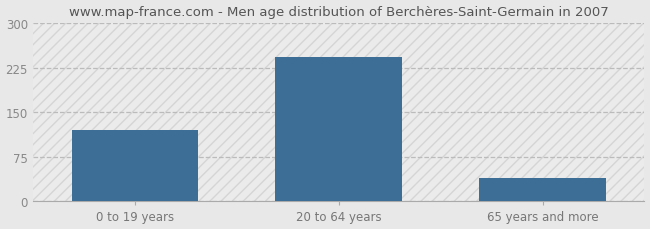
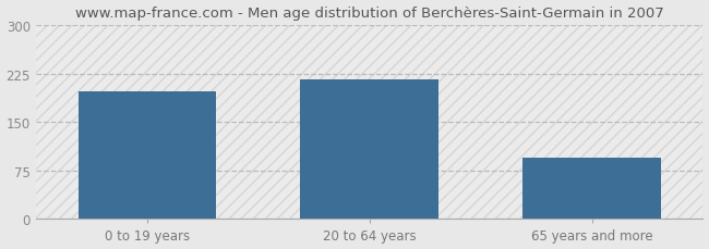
0 to 19 years: 120 -> 198
20 to 64 years: 242 -> 216
65 years and more: 40 -> 94
